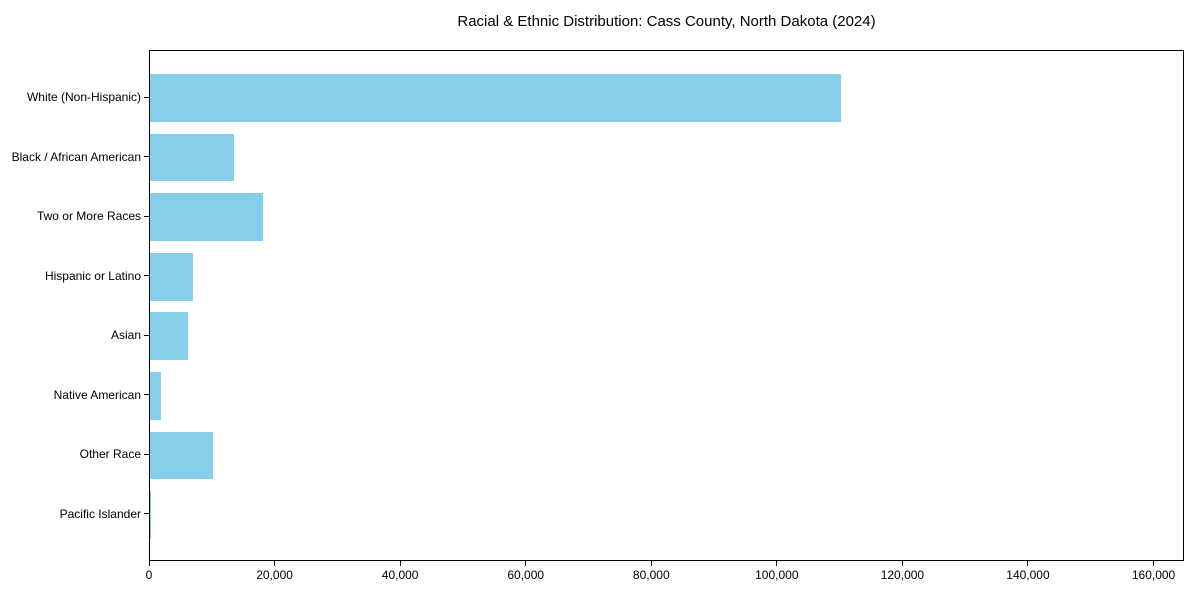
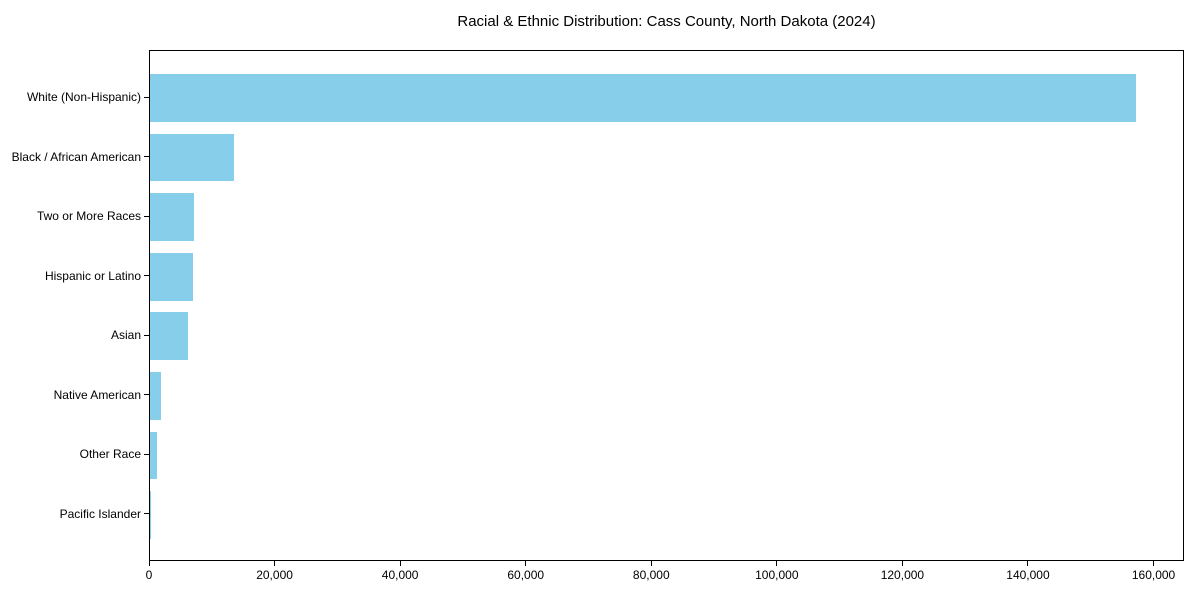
White (Non-Hispanic): 110000 -> 157000
Two or More Races: 18000 -> 7000
Other Race: 10000 -> 1000
